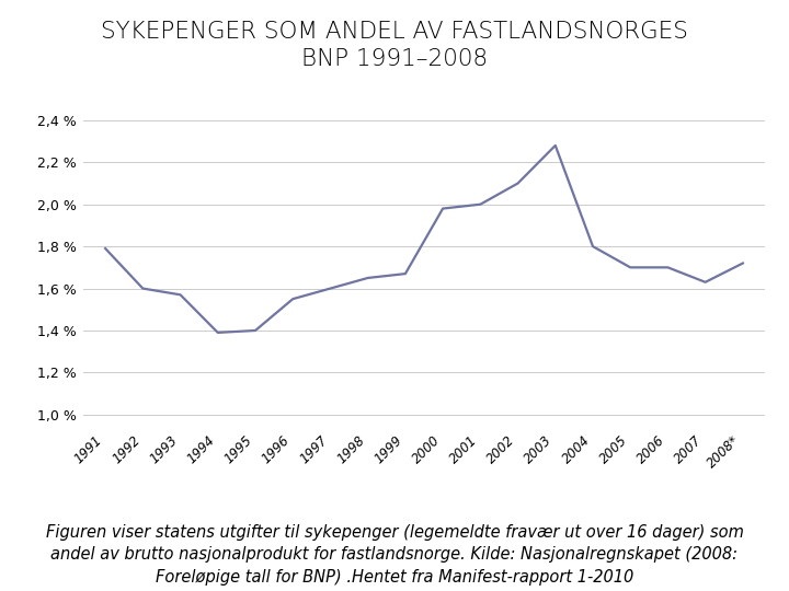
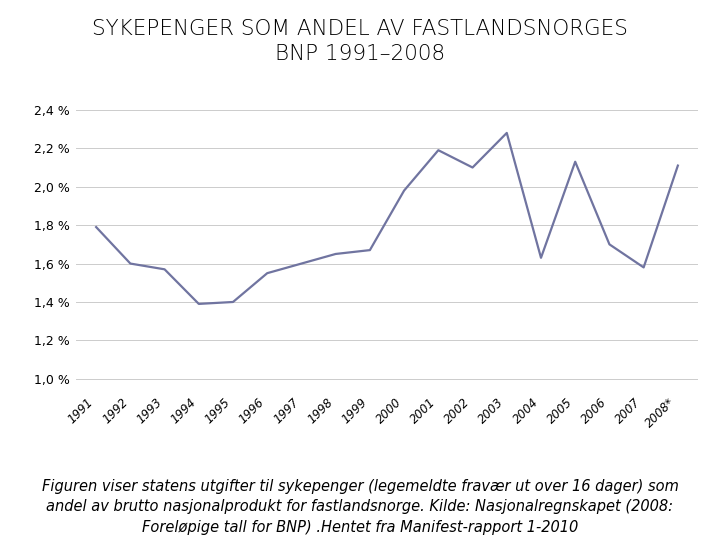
2001: 2,00 % -> 2,19 %
2004: 1,80 % -> 1,63 %
2005: 1,70 % -> 2,13 %
2007: 1,63 % -> 1,58 %
2008*: 1,72 % -> 2,11 %
